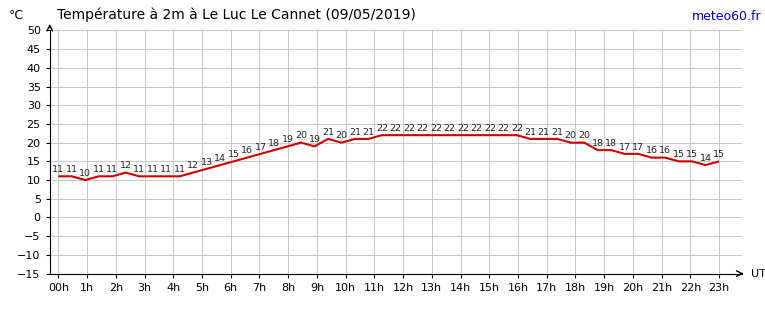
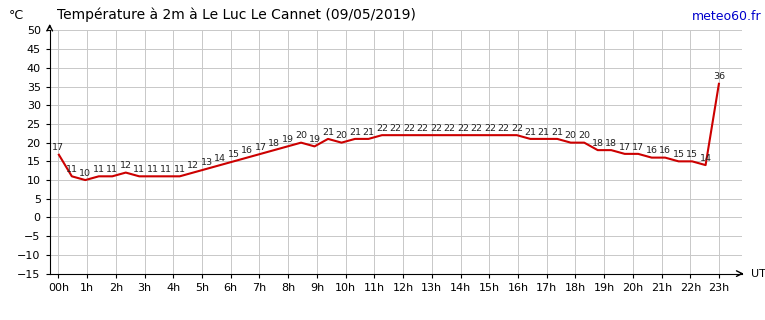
00h: 11 -> 17
23h: 15 -> 36
